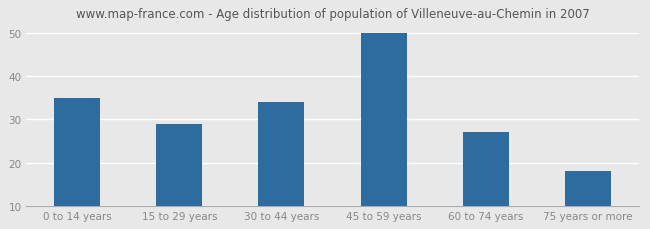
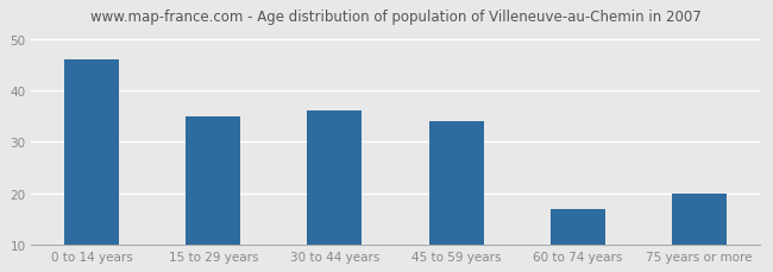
0 to 14 years: 35 -> 46
15 to 29 years: 29 -> 35
30 to 44 years: 34 -> 36
45 to 59 years: 50 -> 34
60 to 74 years: 27 -> 17
75 years or more: 18 -> 20
